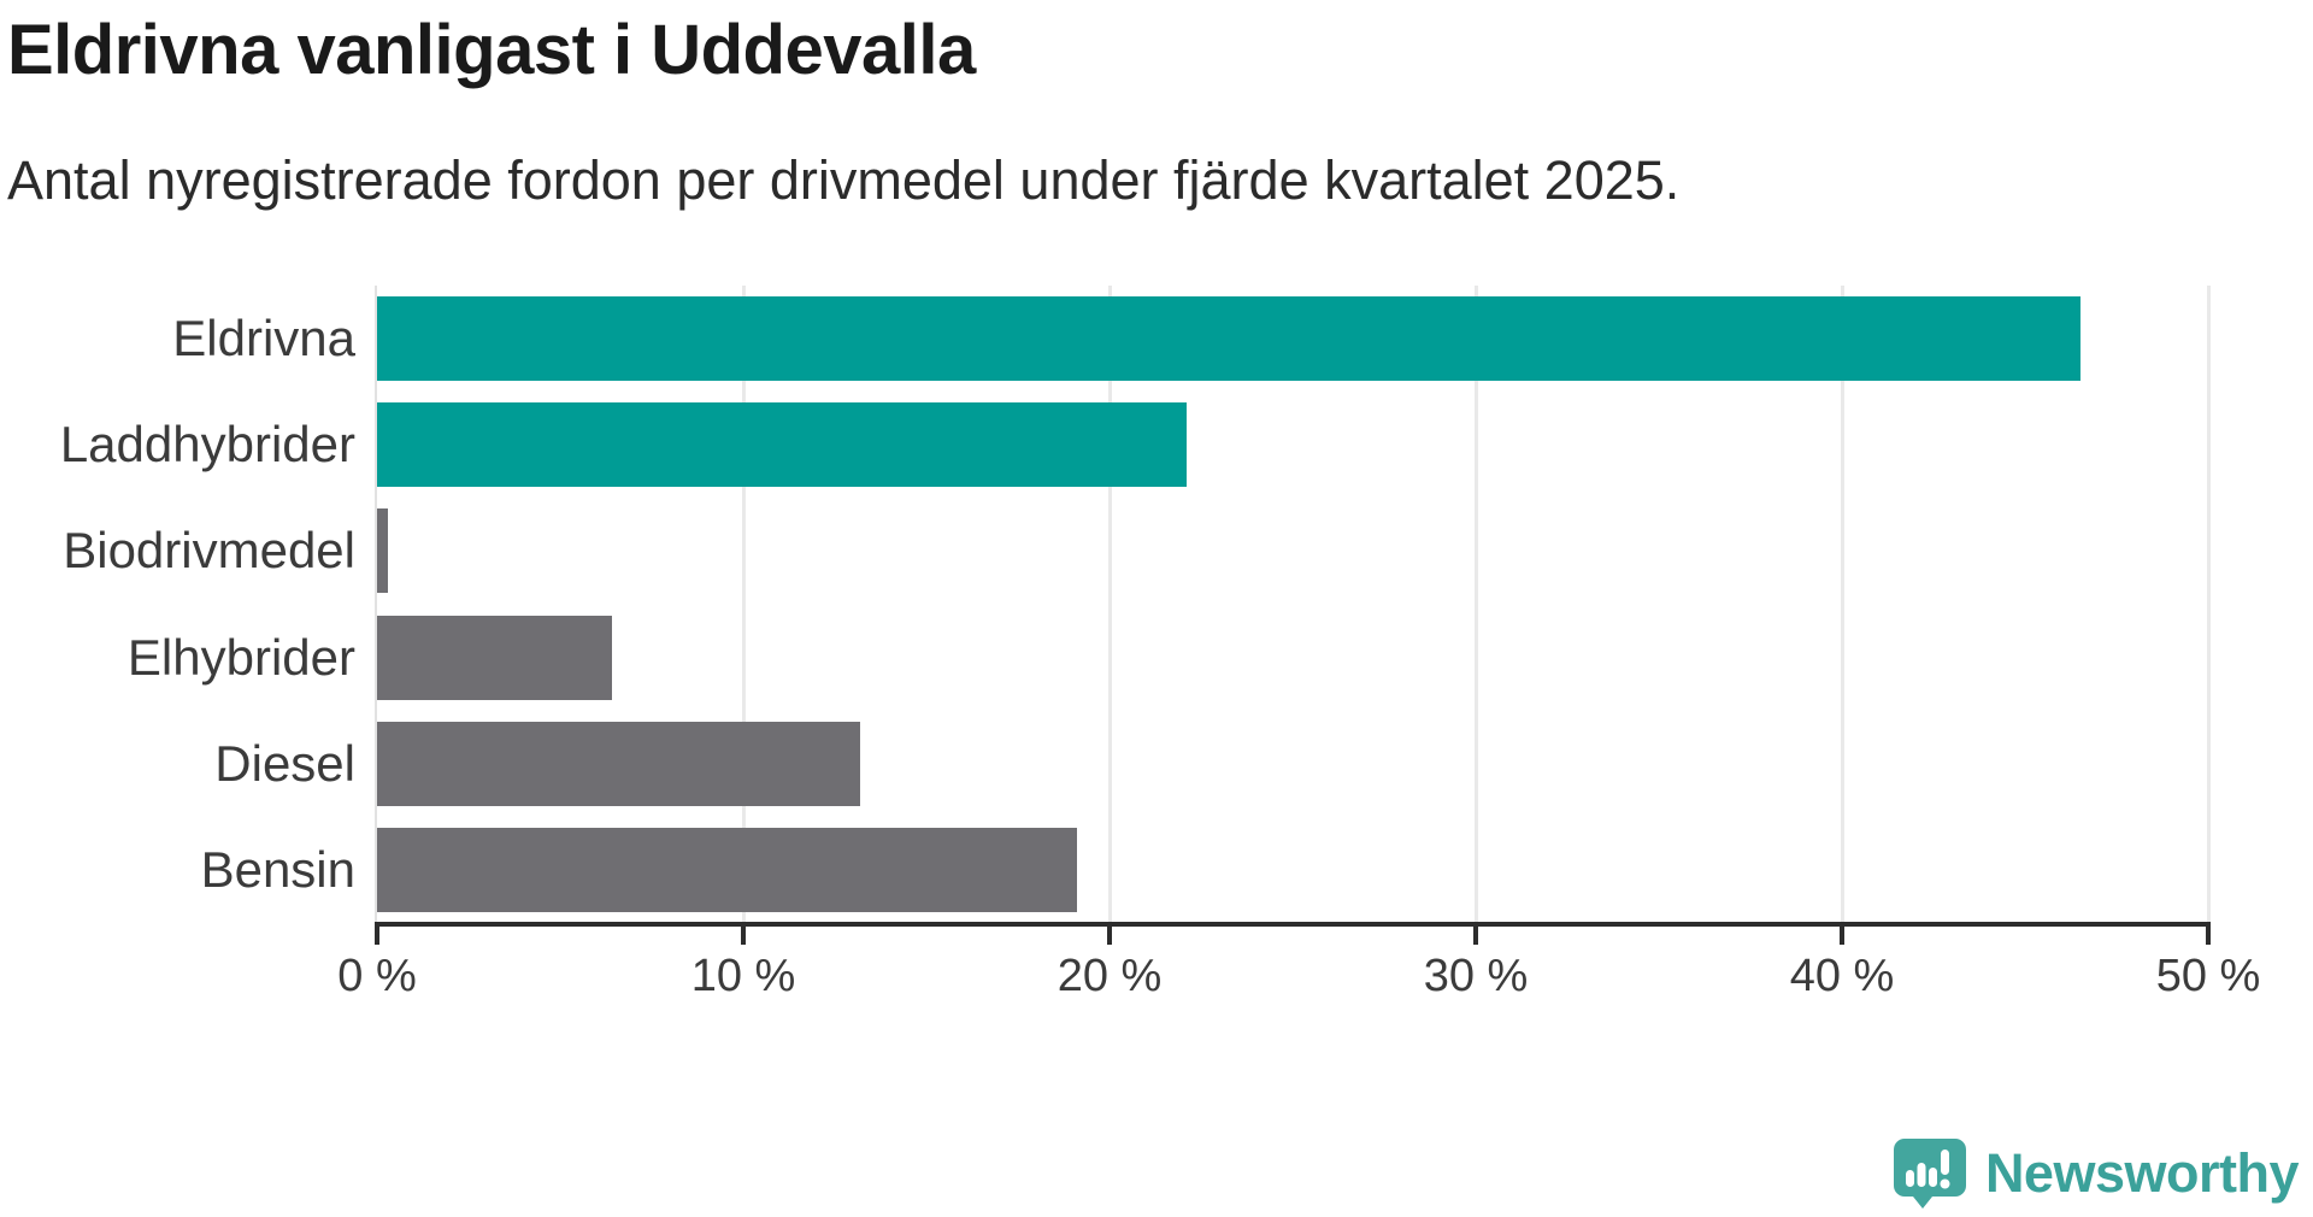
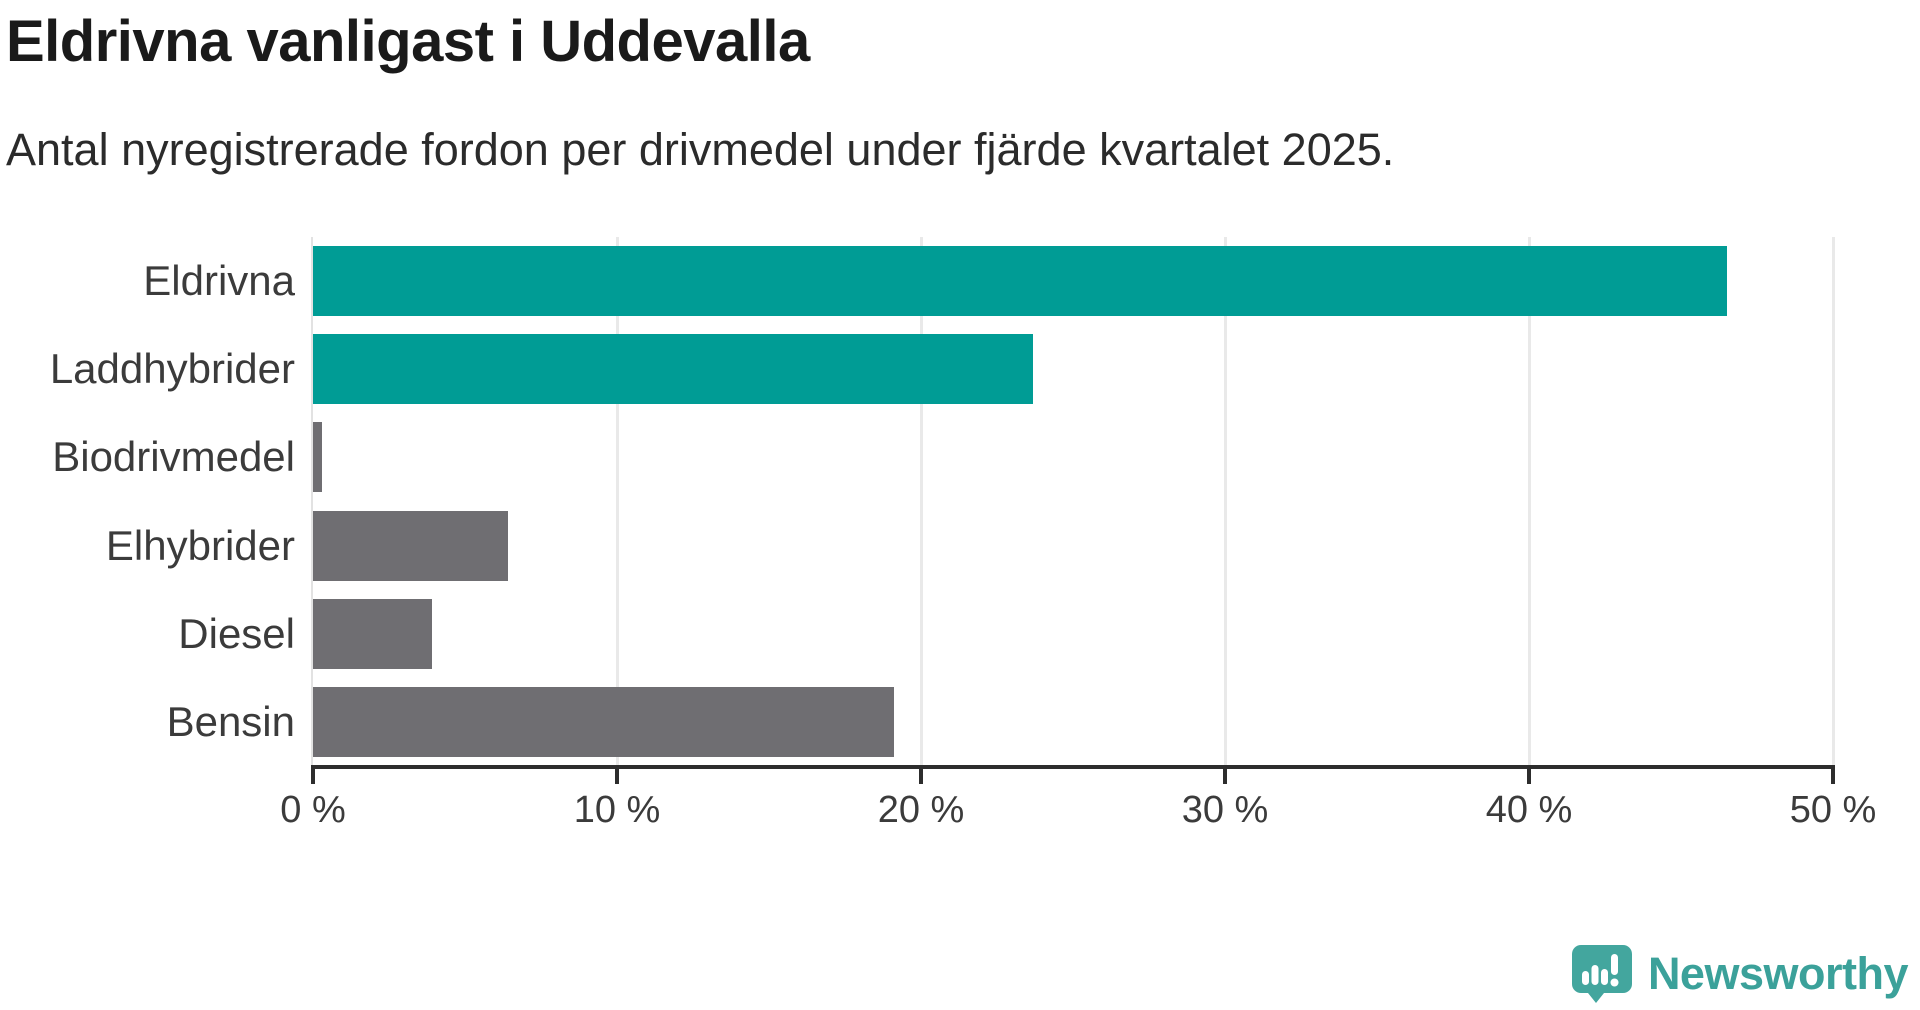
Laddhybrider: 22.1% -> 23.7%
Diesel: 13.2% -> 3.9%
